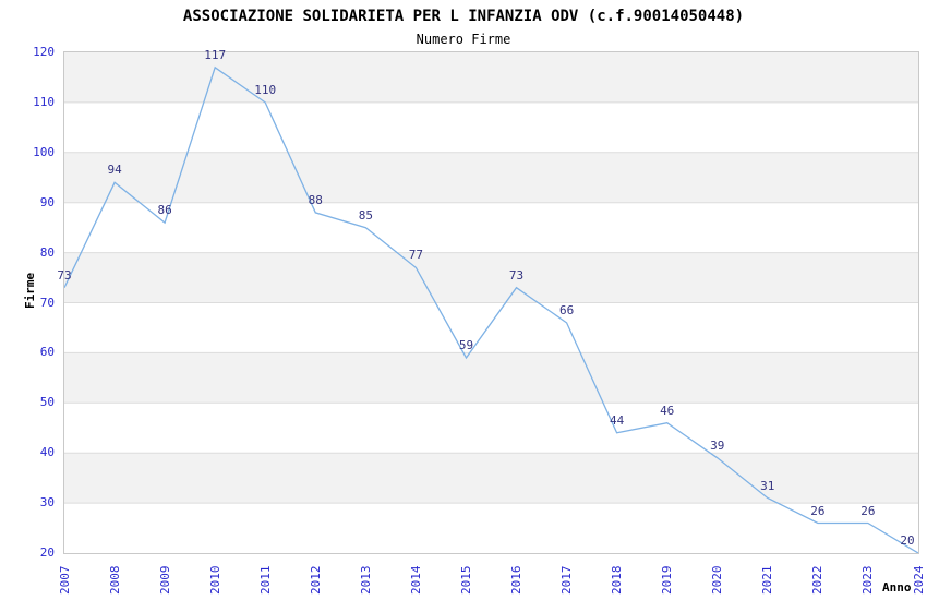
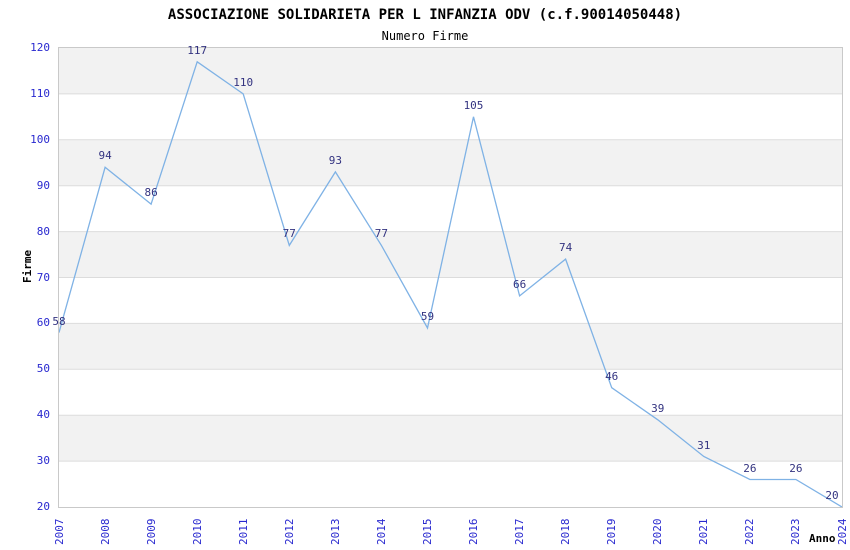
2007: 73 -> 58
2012: 88 -> 77
2013: 85 -> 93
2016: 73 -> 105
2018: 44 -> 74
